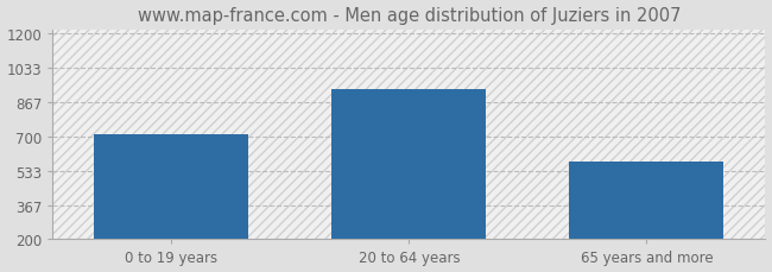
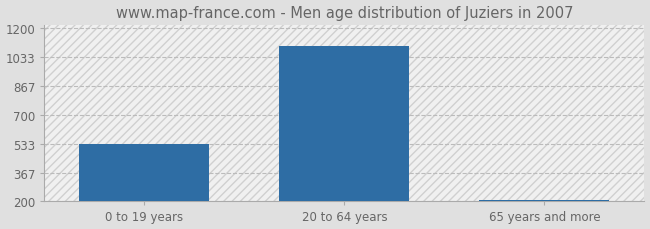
0 to 19 years: 710 -> 530
20 to 64 years: 930 -> 1100
65 years and more: 580 -> 210
